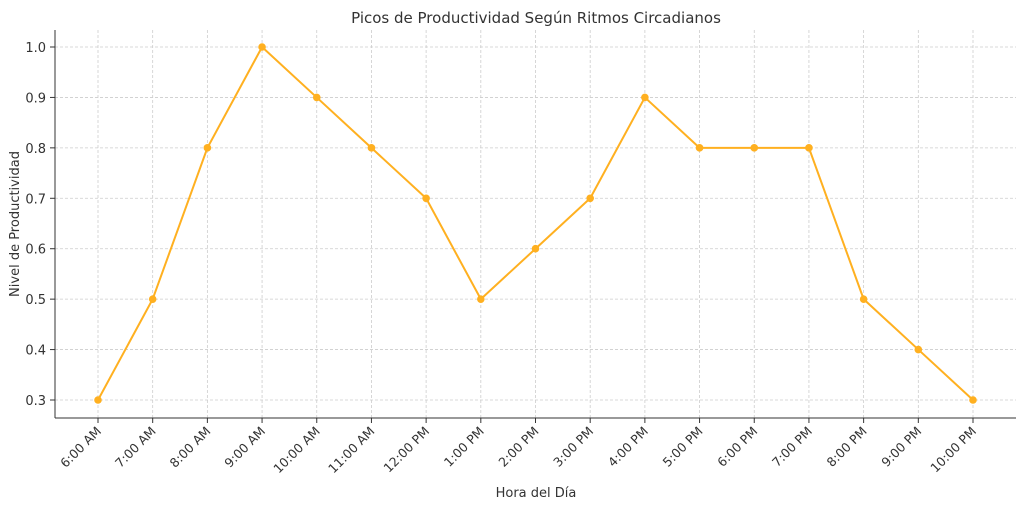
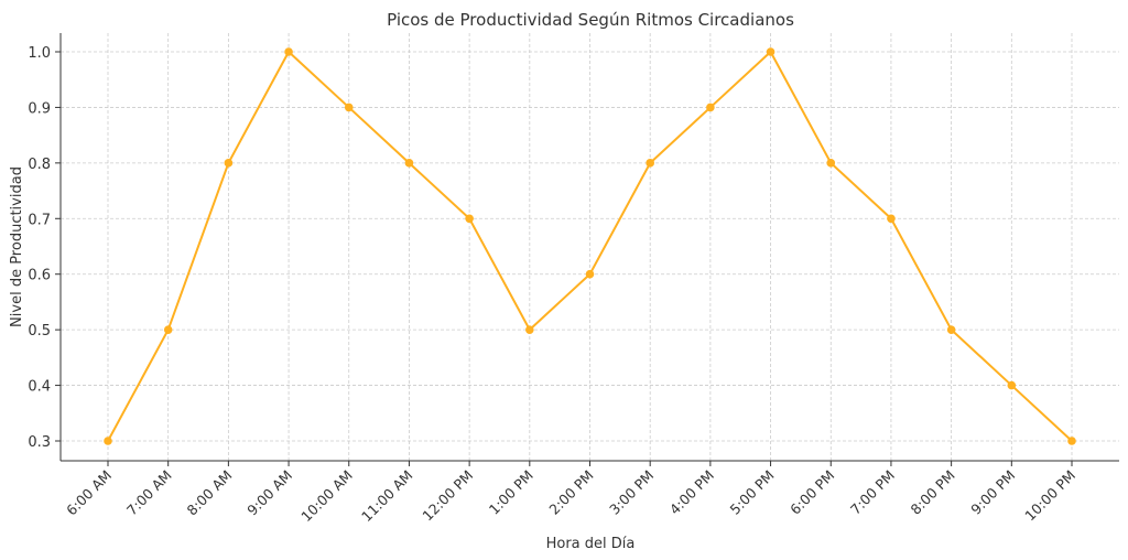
3:00 PM: 0.7 -> 0.8
5:00 PM: 0.8 -> 1.0
7:00 PM: 0.8 -> 0.7
